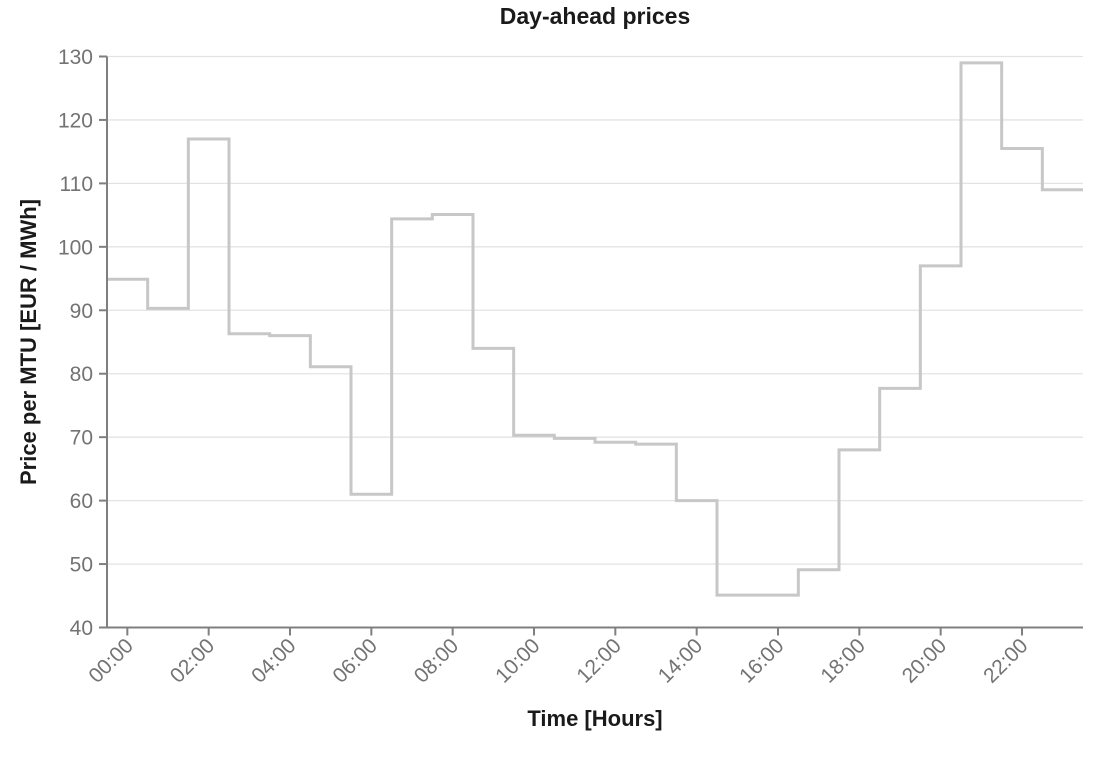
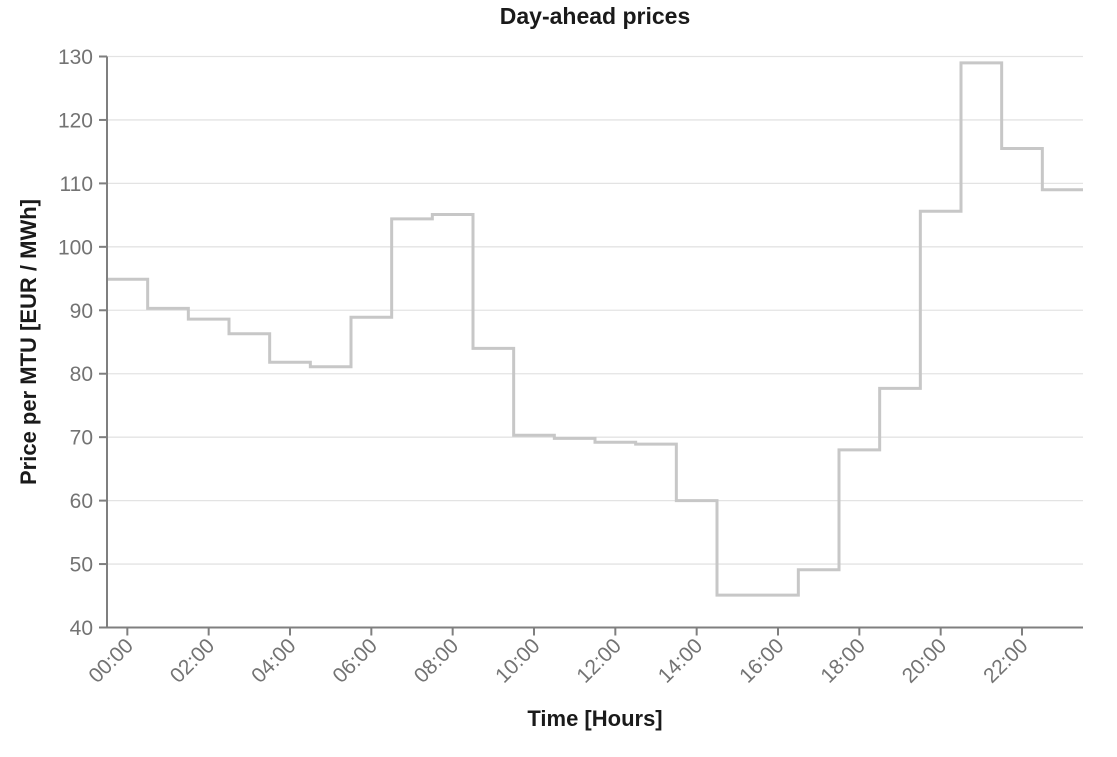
02:00: 117 -> 89
04:00: 86 -> 82
06:00: 61 -> 89
20:00: 97 -> 106
